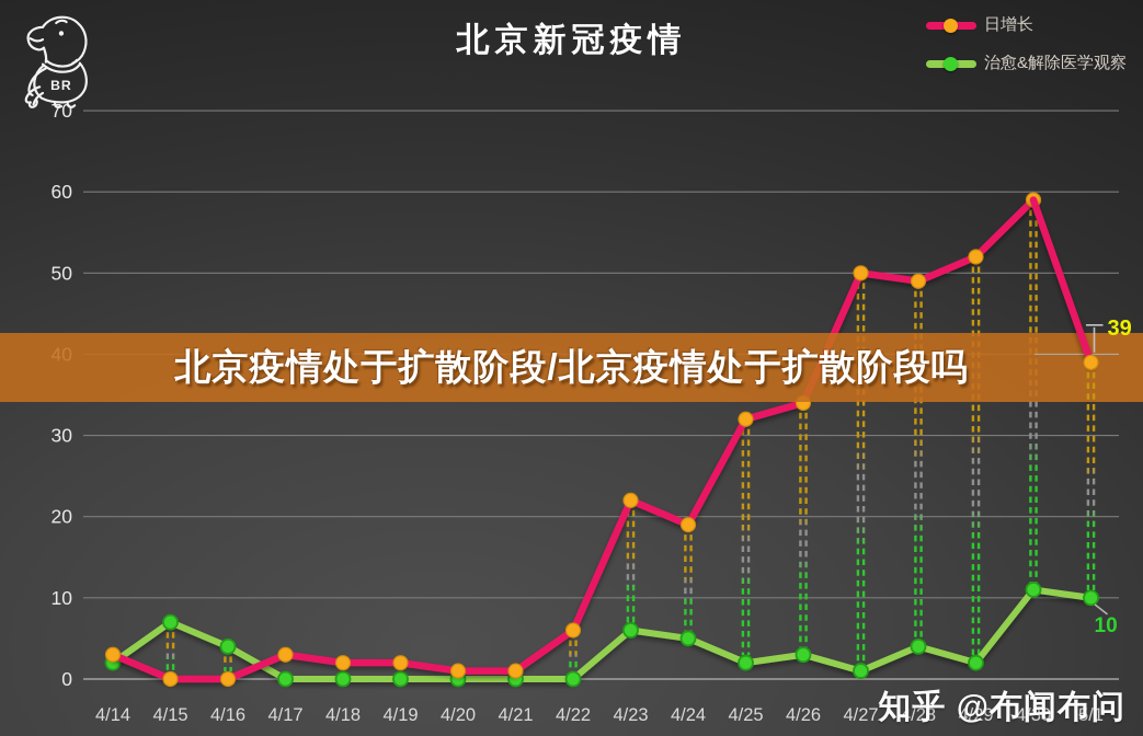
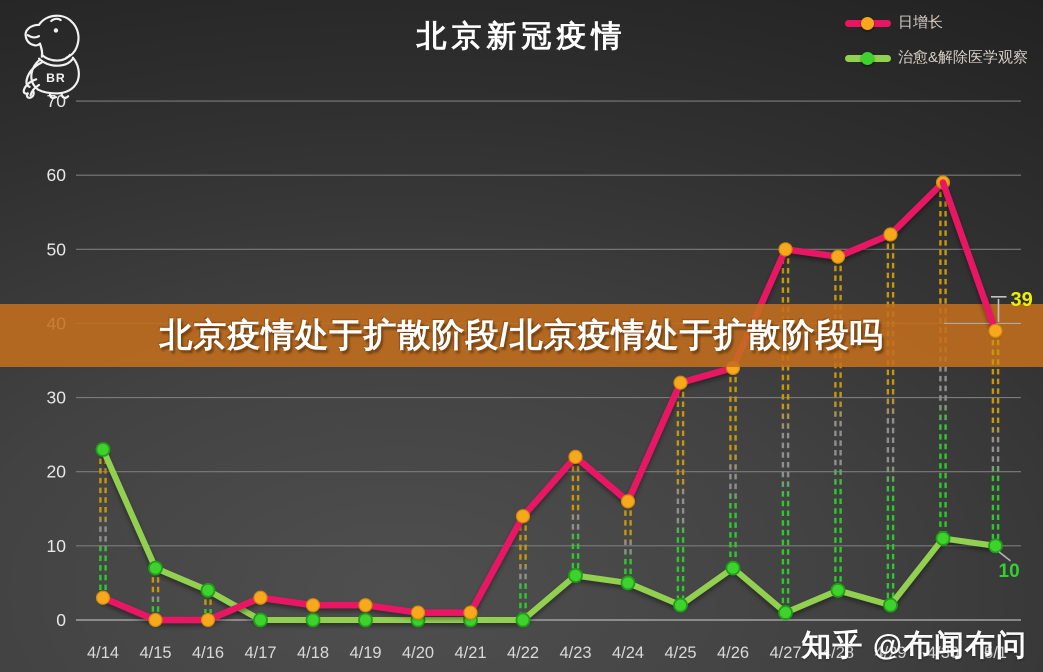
治愈&解除医学观察/4/14: 2 -> 23
日增长/4/22: 6 -> 14
日增长/4/24: 19 -> 16
治愈&解除医学观察/4/26: 3 -> 7
